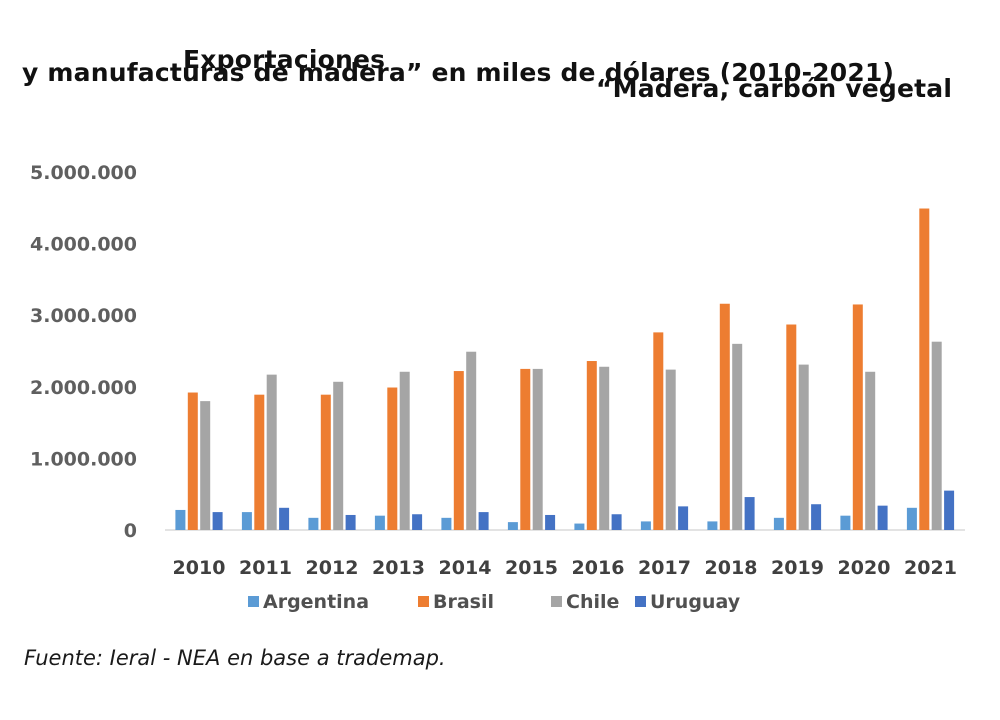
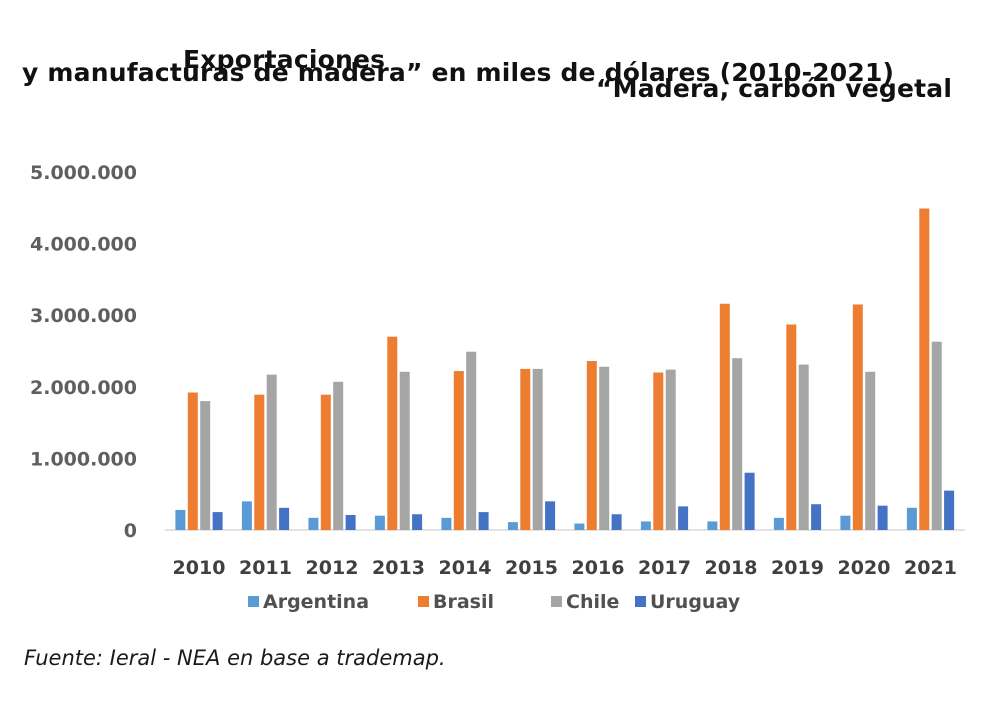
Argentina/2011: 200000 -> 400000
Brasil/2013: 2000000 -> 2700000
Uruguay/2015: 200000 -> 400000
Brasil/2017: 2800000 -> 2200000
Chile/2018: 2600000 -> 2400000
Uruguay/2018: 500000 -> 800000
